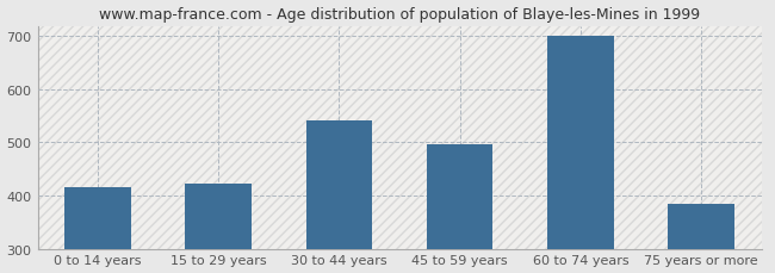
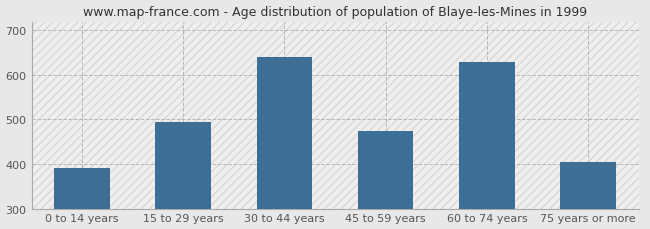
0 to 14 years: 415 -> 390
15 to 29 years: 422 -> 495
30 to 44 years: 542 -> 640
45 to 59 years: 497 -> 475
60 to 74 years: 700 -> 630
75 years or more: 384 -> 405
